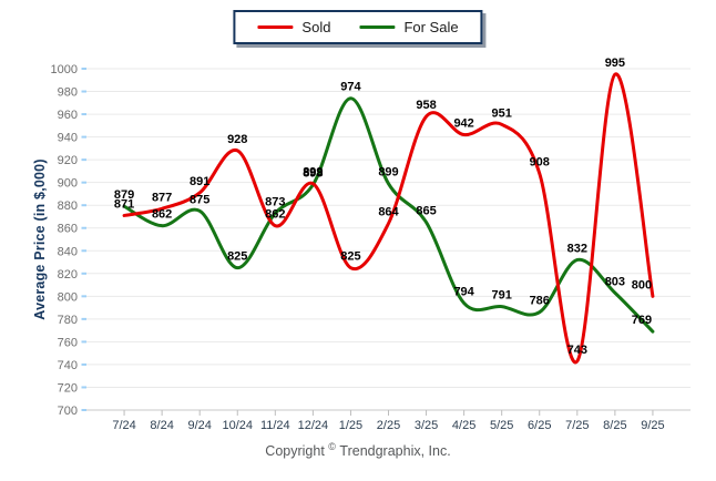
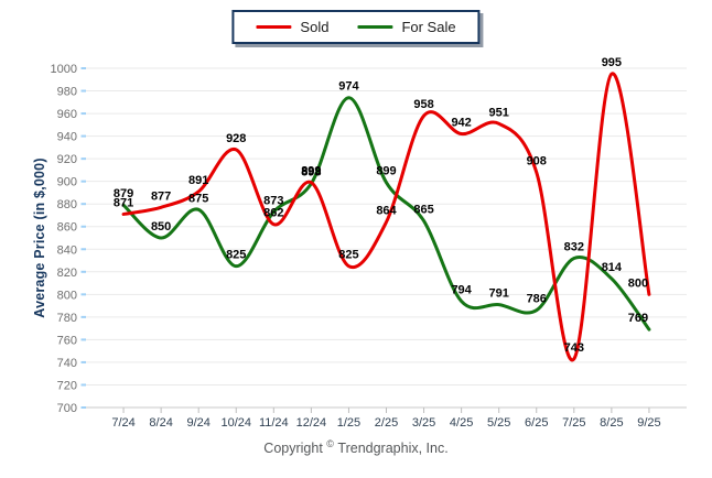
For Sale/8/24: 862 -> 850
For Sale/8/25: 803 -> 814
